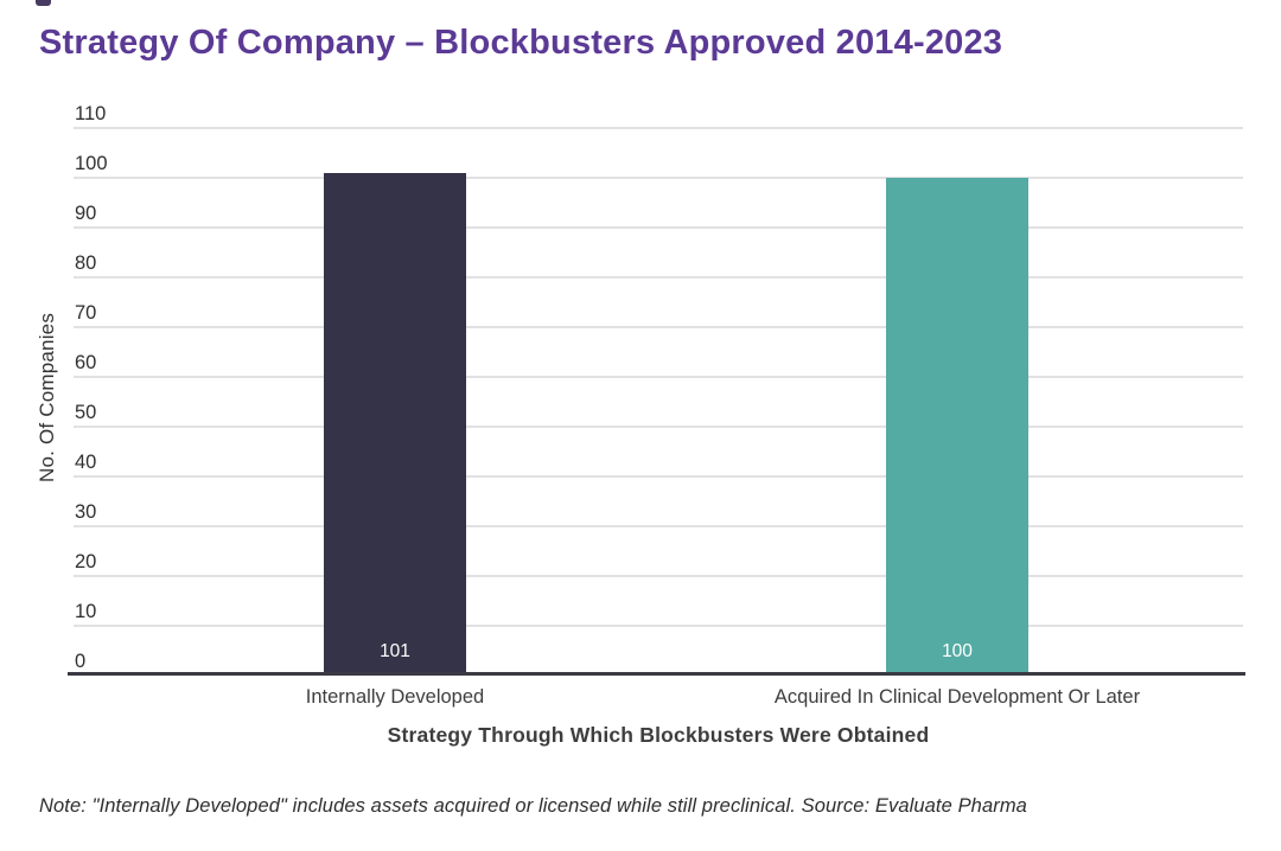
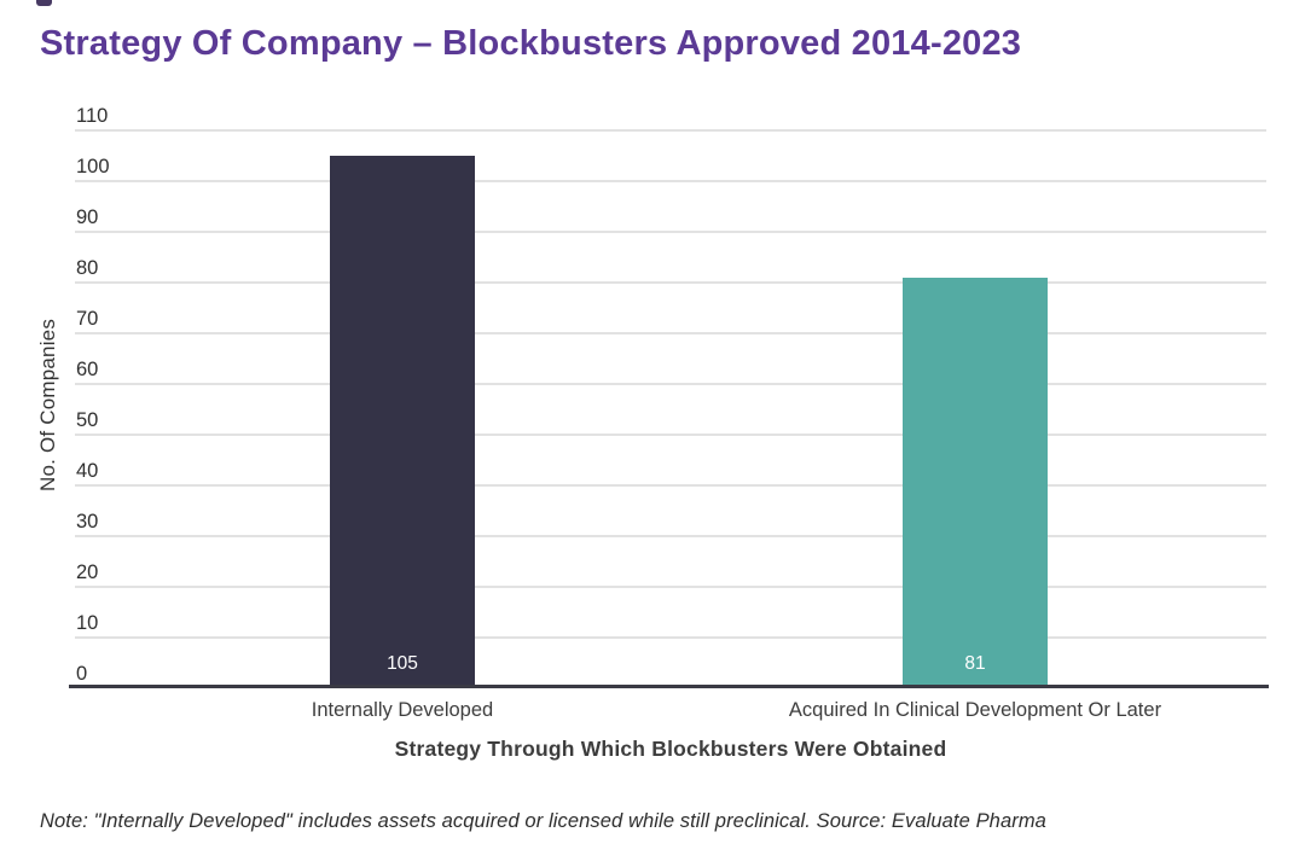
Internally Developed: 101 -> 105
Acquired In Clinical Development Or Later: 100 -> 81
